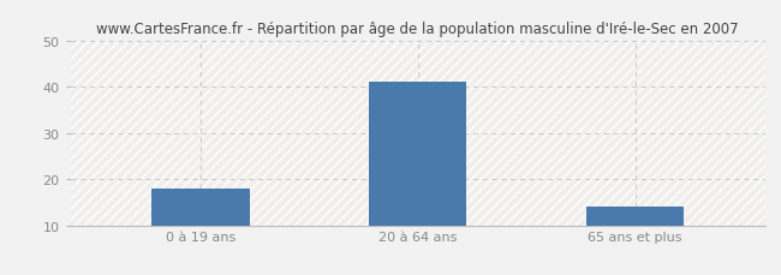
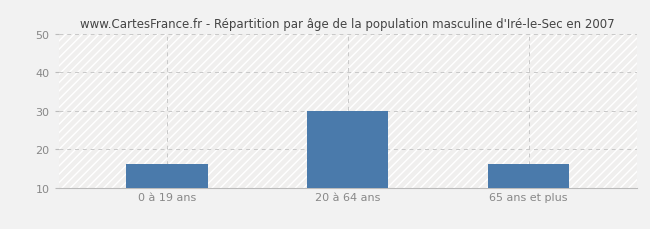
0 à 19 ans: 18 -> 16
20 à 64 ans: 41 -> 30
65 ans et plus: 14 -> 16
